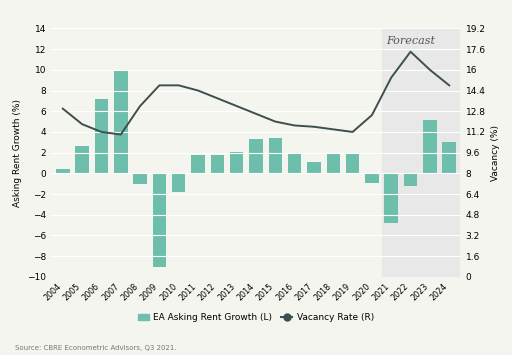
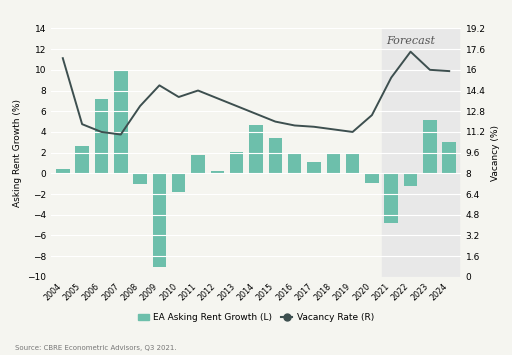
Vacancy Rate (R)/2004: 13.0 -> 16.9
Vacancy Rate (R)/2010: 14.8 -> 13.9
EA Asking Rent Growth (L)/2012: 1.8 -> 0.2
EA Asking Rent Growth (L)/2014: 3.3 -> 4.7
Vacancy Rate (R)/2024: 14.8 -> 15.9
